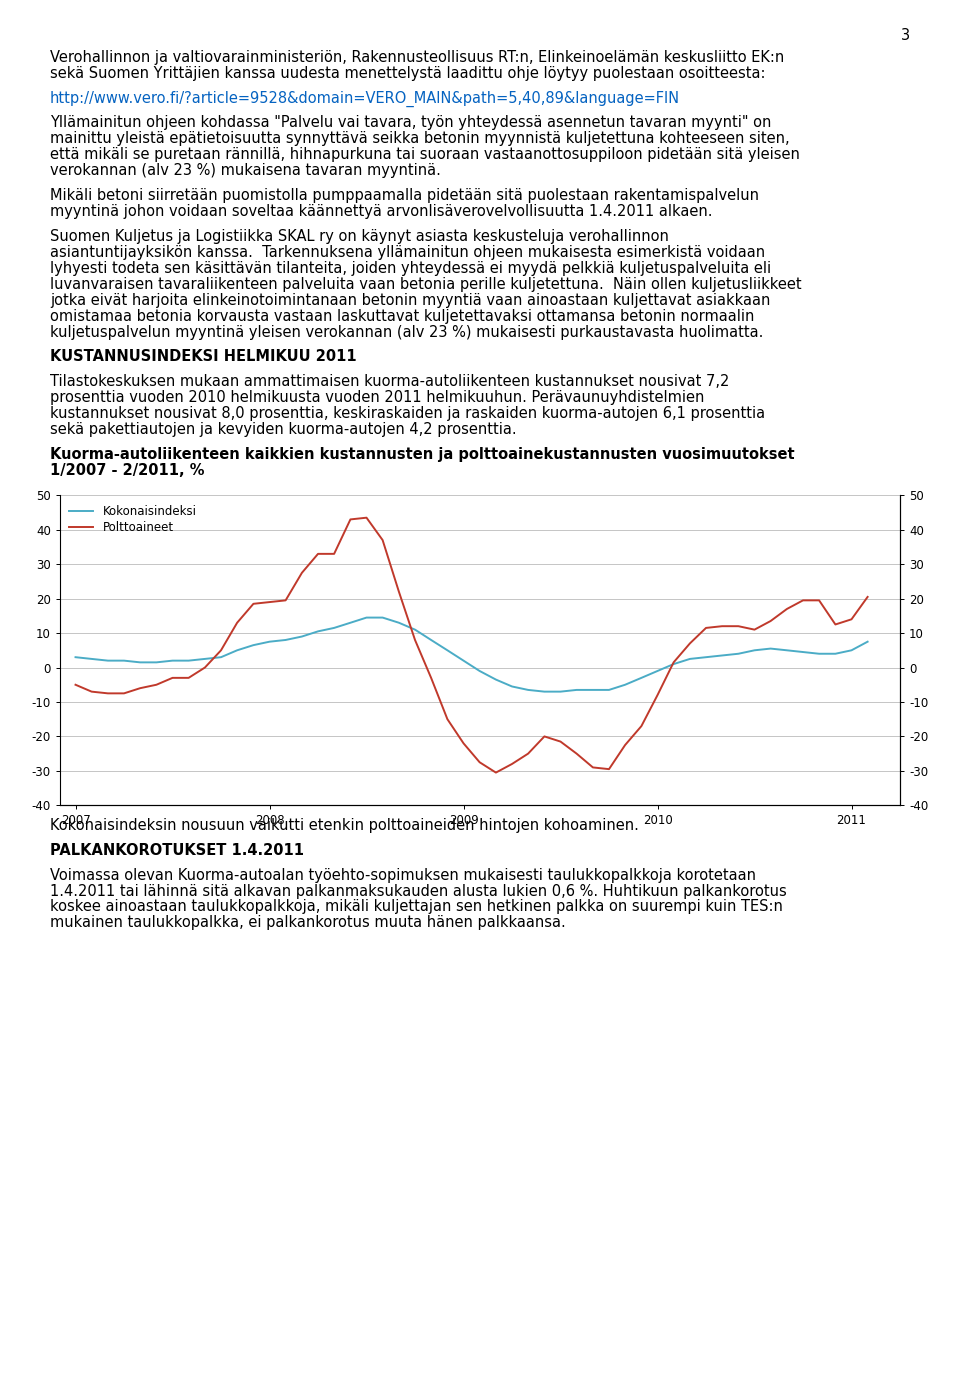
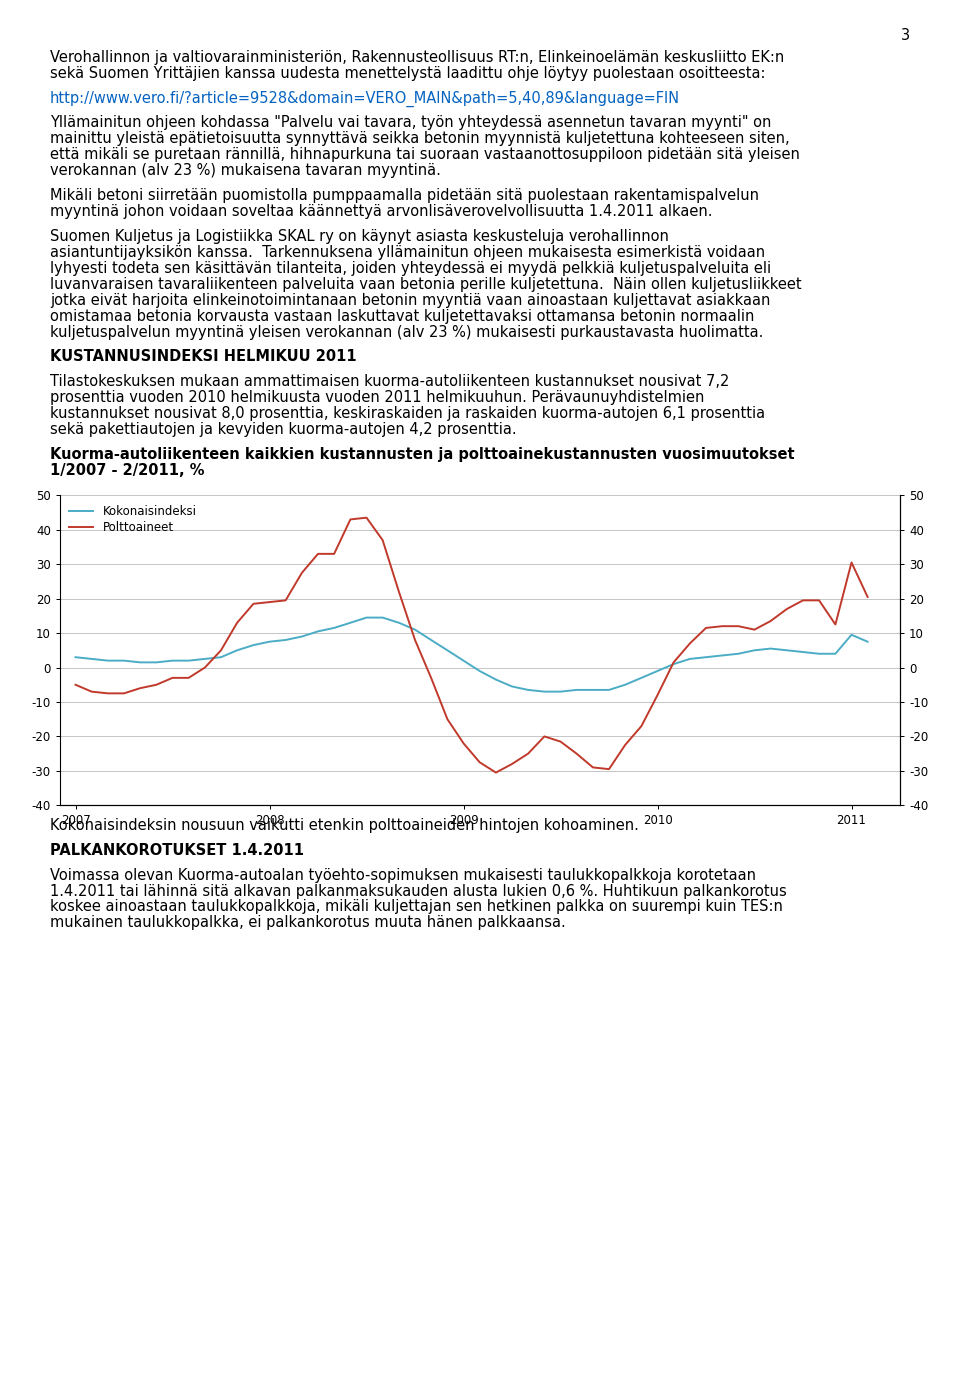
Kokonaisindeksi/2011: 5.0 -> 9.5
Polttoaineet/2011: 14.0 -> 30.5
